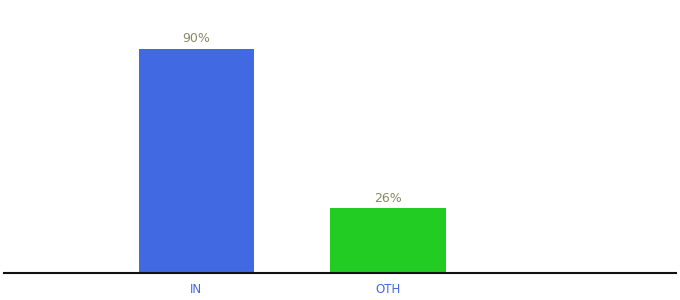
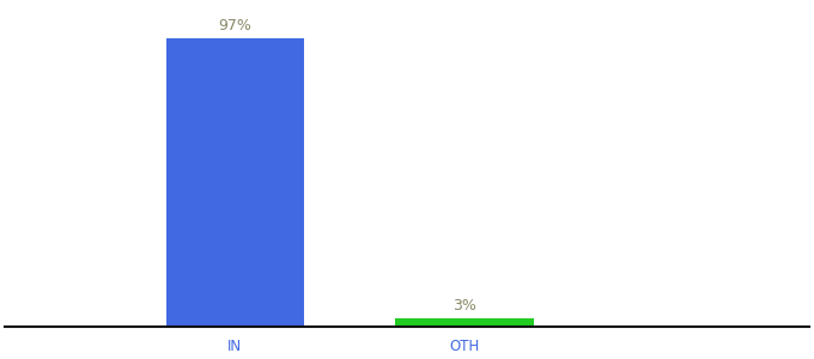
IN: 90% -> 97%
OTH: 26% -> 3%
